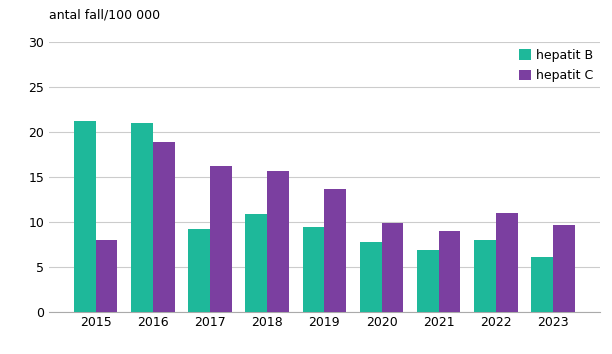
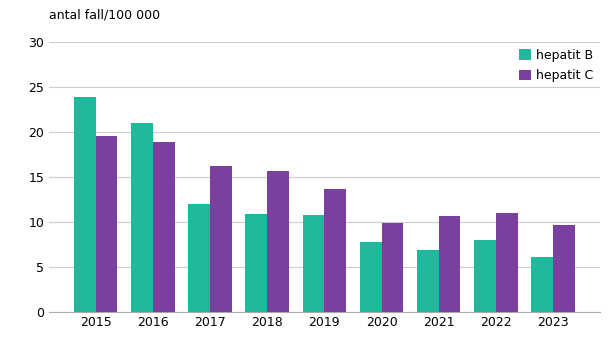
hepatit B/2015: 21.2 -> 23.9
hepatit C/2015: 8.0 -> 19.6
hepatit B/2017: 9.2 -> 12.0
hepatit B/2019: 9.4 -> 10.8
hepatit C/2021: 9.0 -> 10.7
